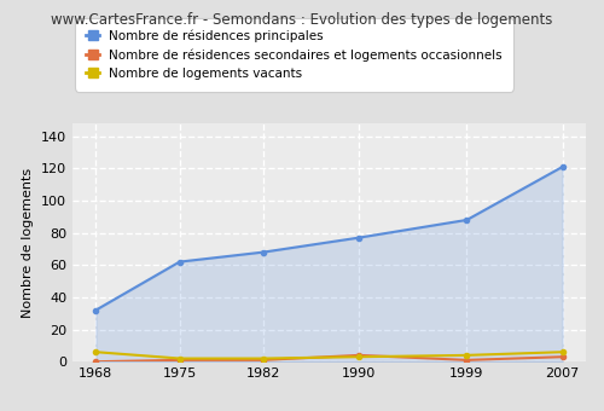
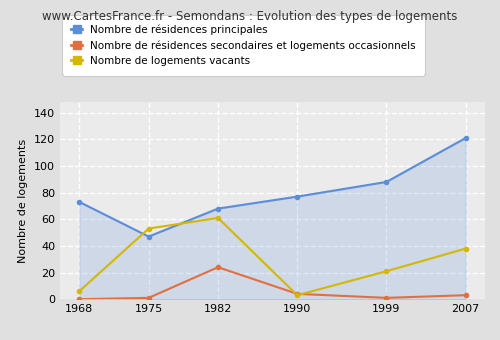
Nombre de résidences principales/1968: 32 -> 73
Nombre de résidences principales/1975: 62 -> 47
Nombre de logements vacants/1975: 2 -> 53
Nombre de résidences secondaires et logements occasionnels/1982: 1 -> 24
Nombre de logements vacants/1982: 2 -> 61
Nombre de logements vacants/1999: 4 -> 21
Nombre de logements vacants/2007: 6 -> 38
